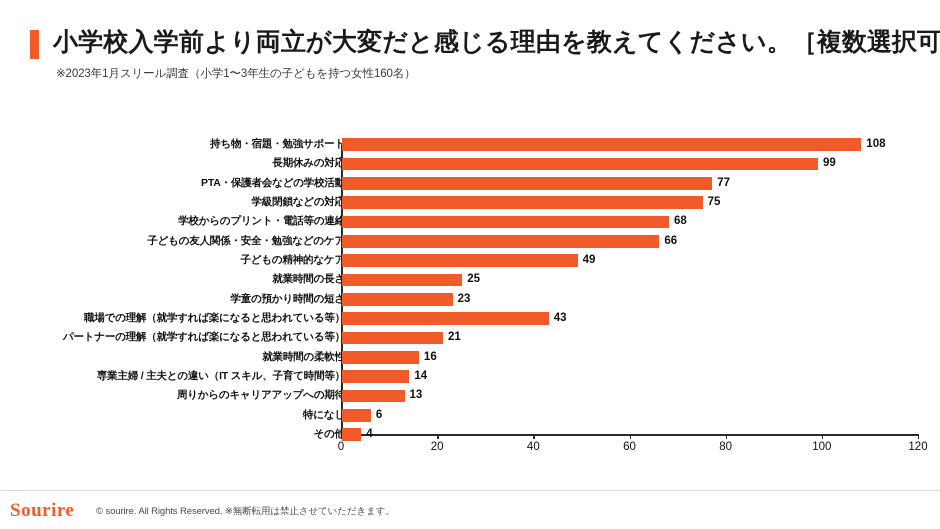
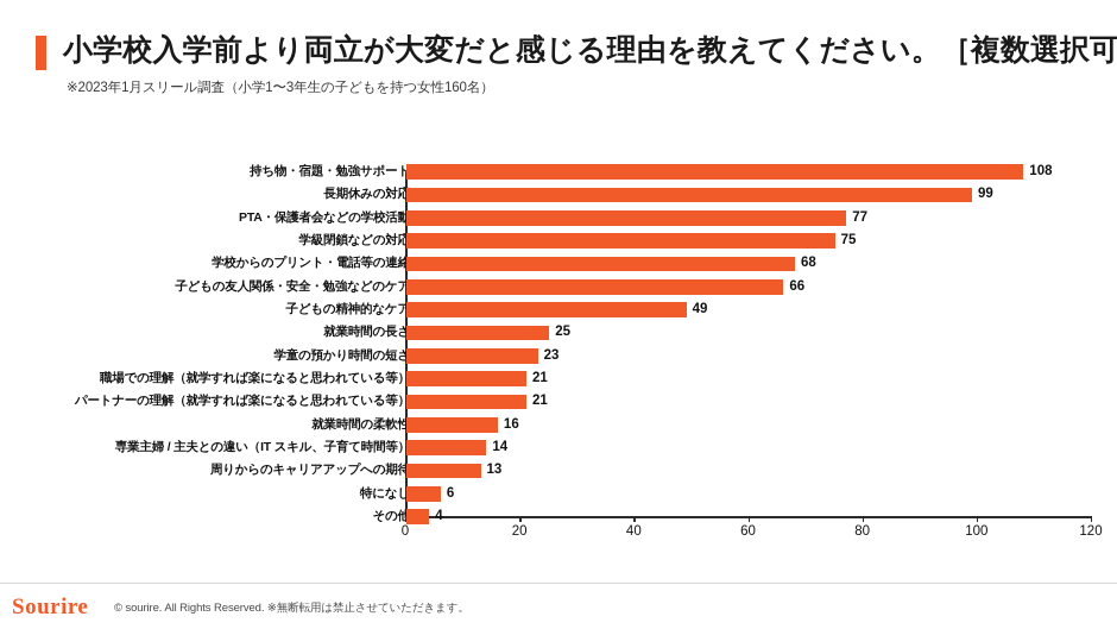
職場での理解（就学すれば楽になると思われている等）: 43 -> 21
